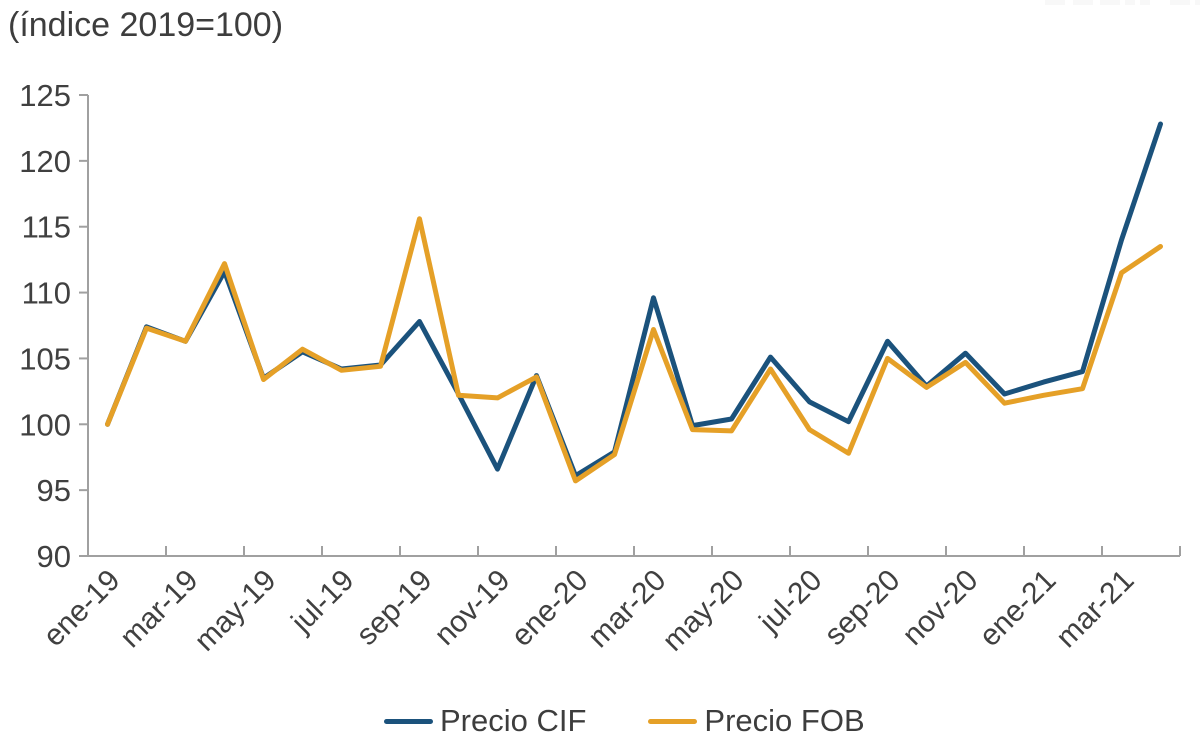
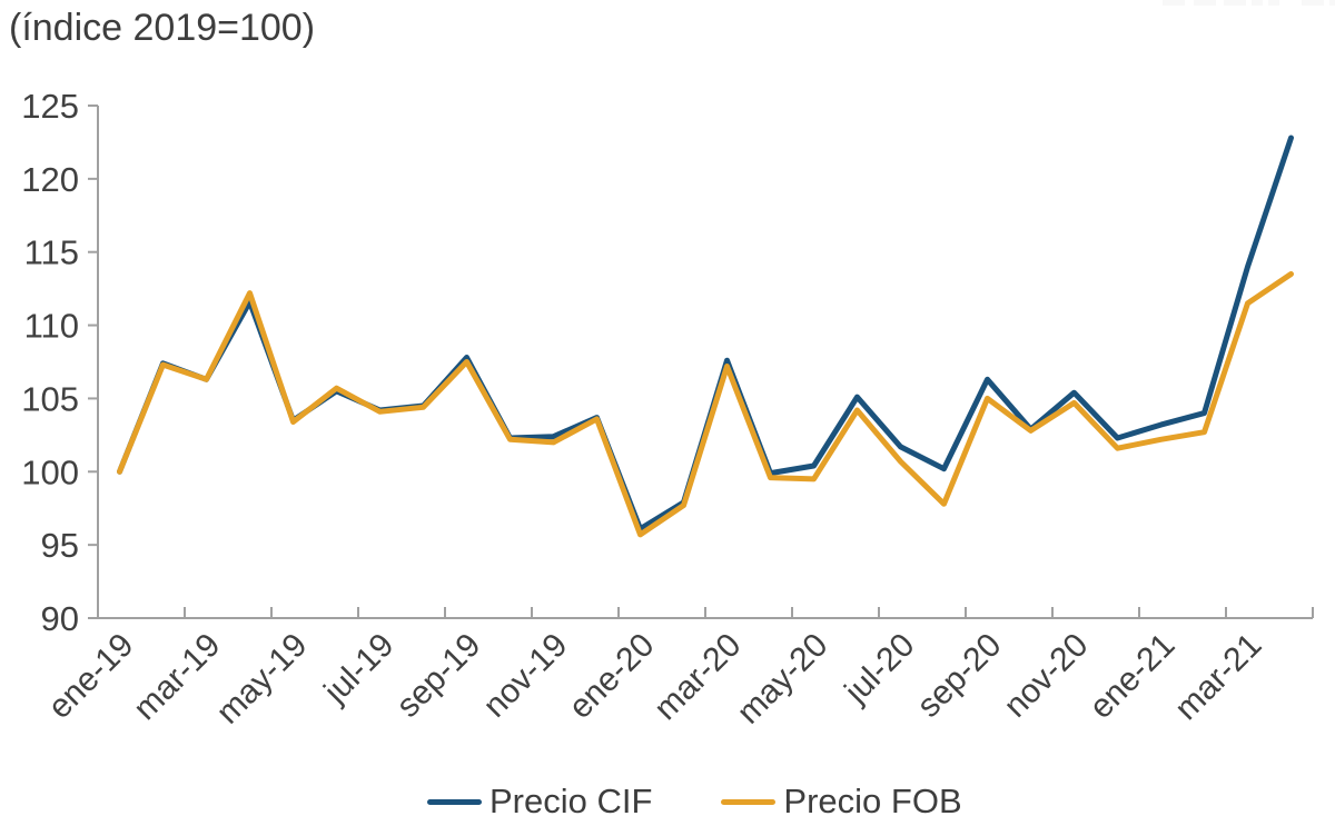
Precio FOB/sep-19: 115.6 -> 107.5
Precio CIF/nov-19: 96.6 -> 102.4
Precio CIF/mar-20: 109.6 -> 107.6
Precio FOB/jul-20: 99.6 -> 100.7
